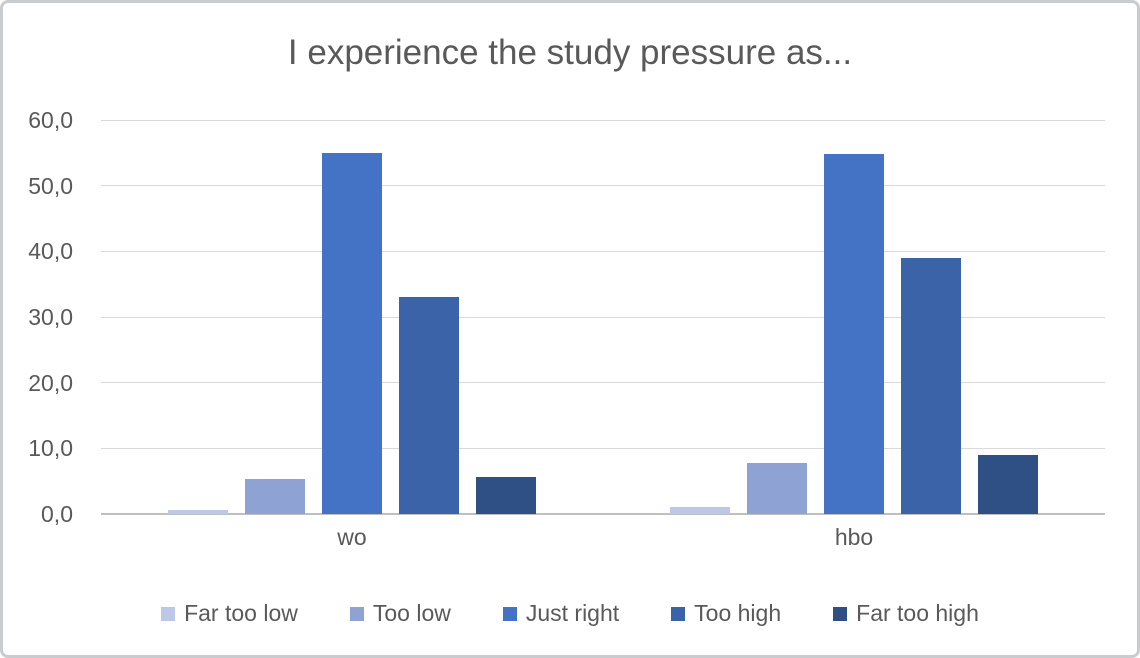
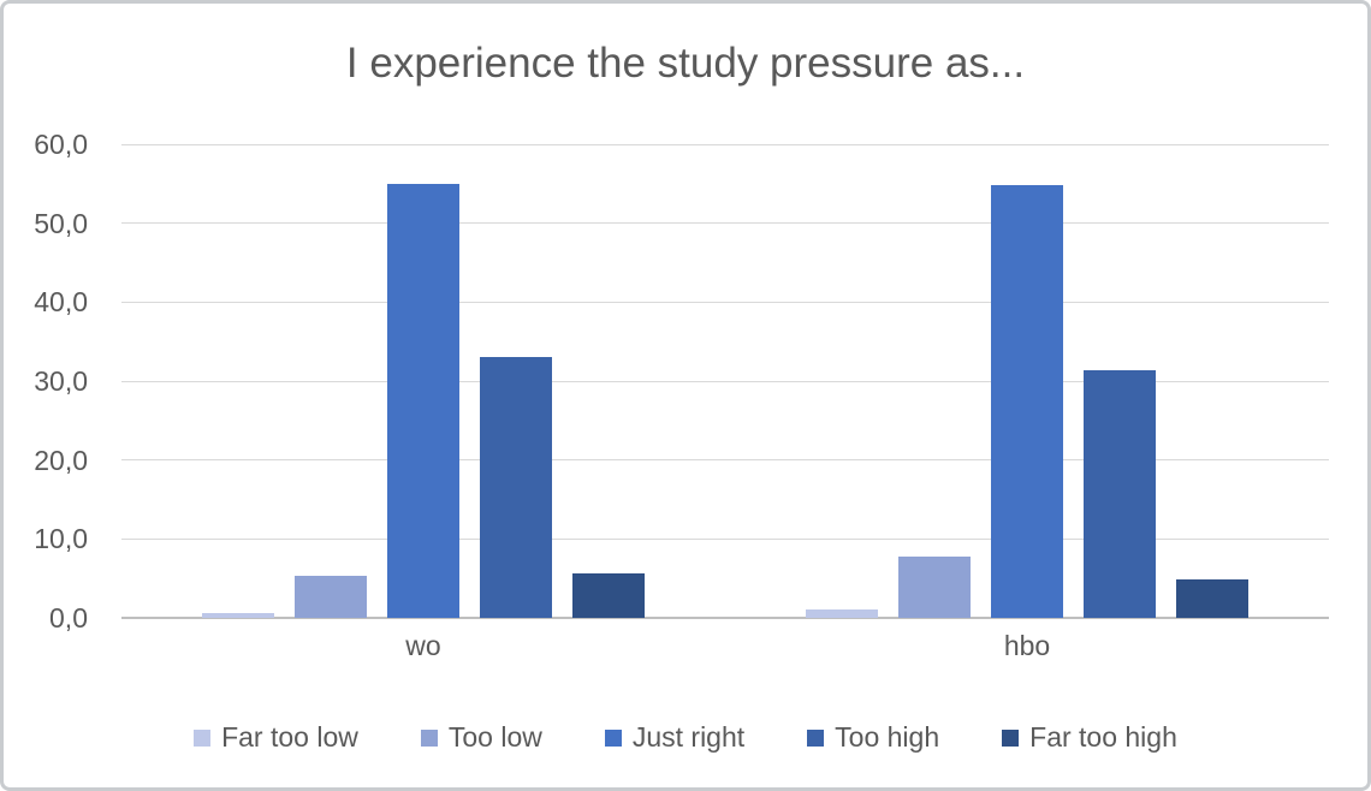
Too high/hbo: 39 -> 31
Far too high/hbo: 9 -> 5
